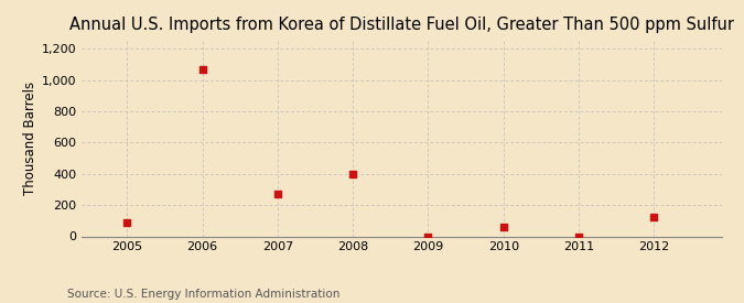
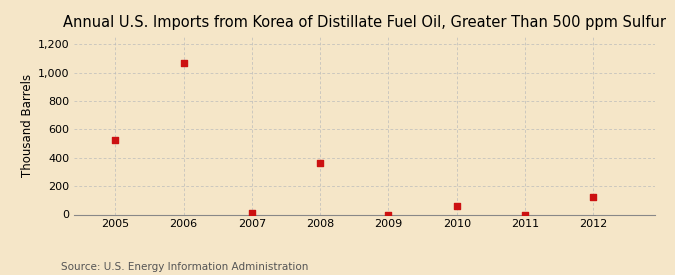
2005: 90 -> 520
2007: 270 -> 10
2008: 400 -> 360
